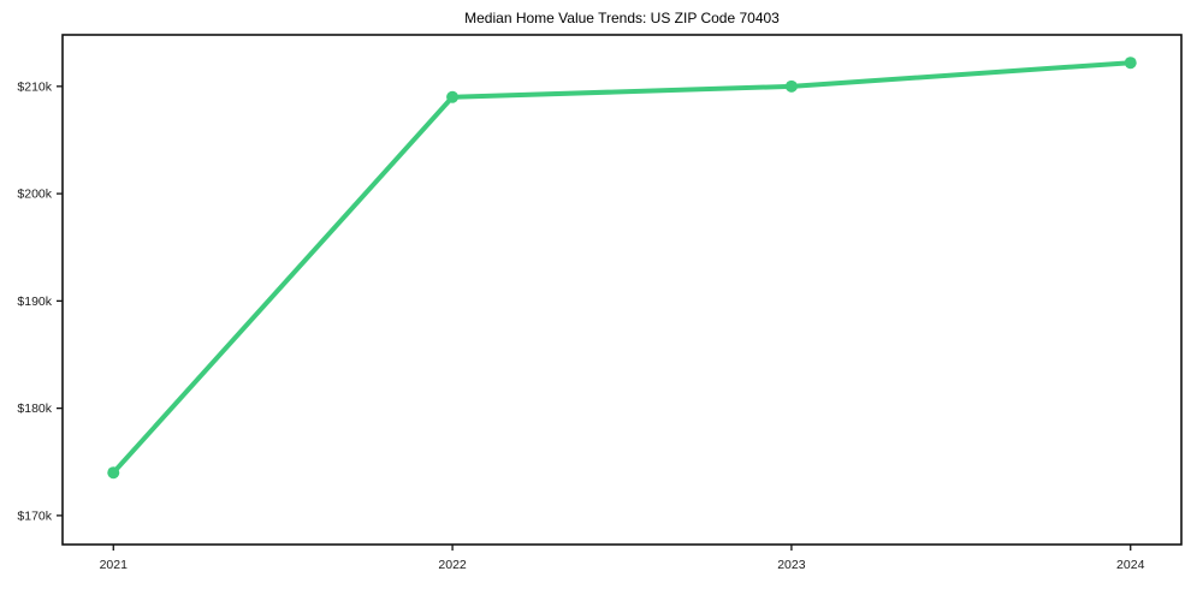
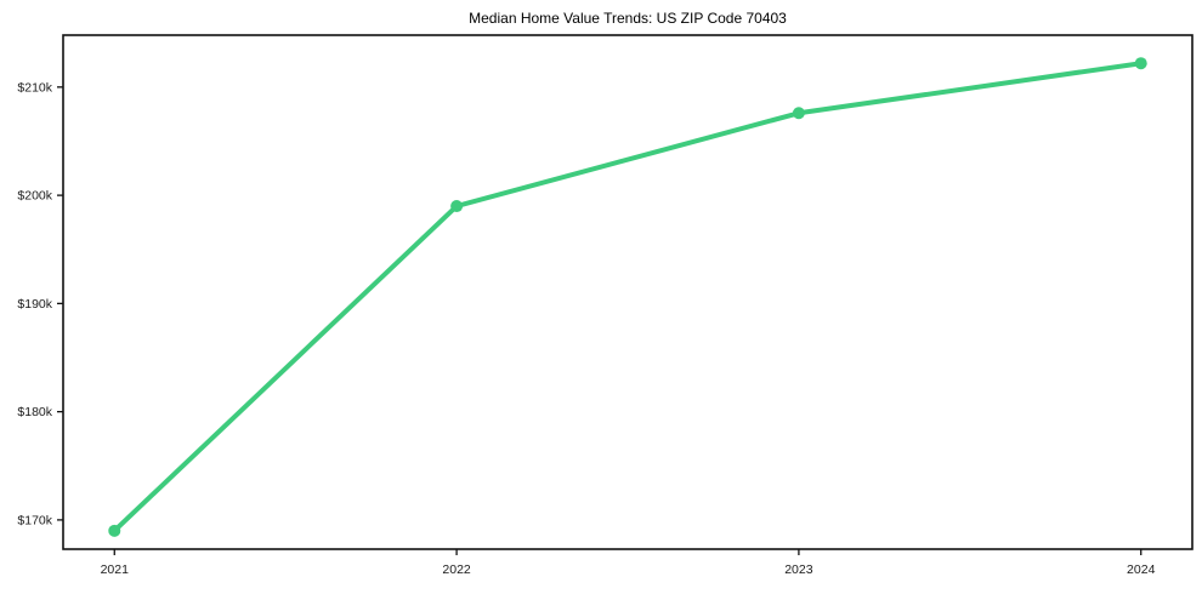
2021: $174k -> $169k
2022: $209k -> $199k
2023: $210k -> $208k
